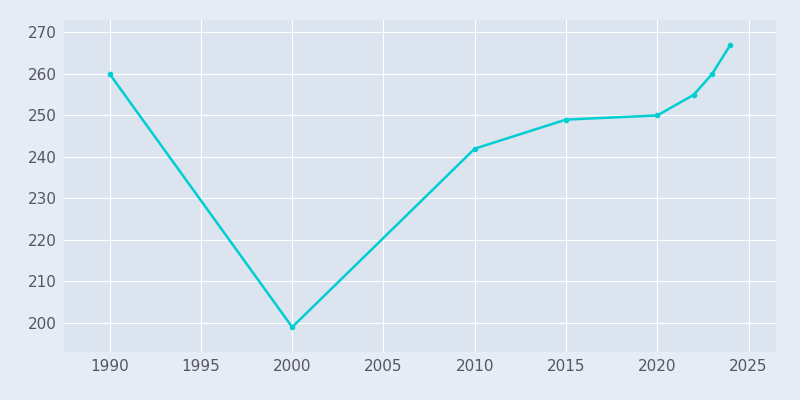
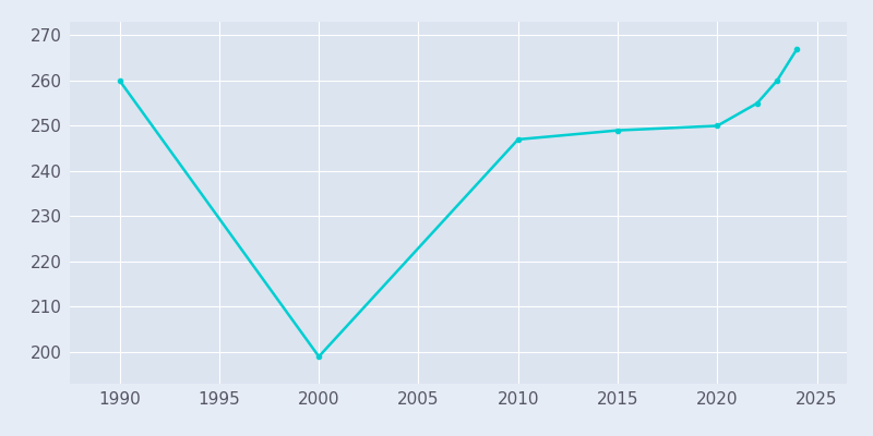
2010: 242 -> 247
